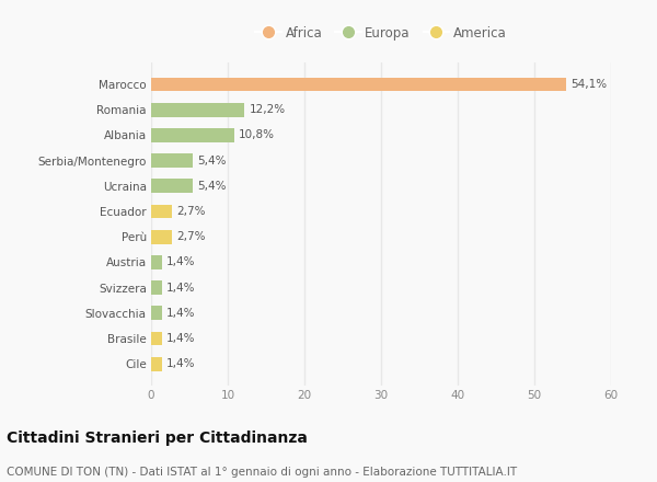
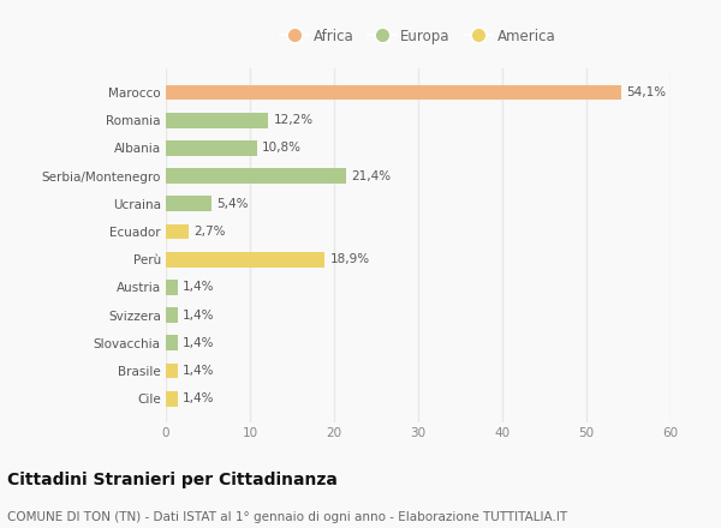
Serbia/Montenegro: 5,4% -> 21,4%
Perù: 2,7% -> 18,9%
